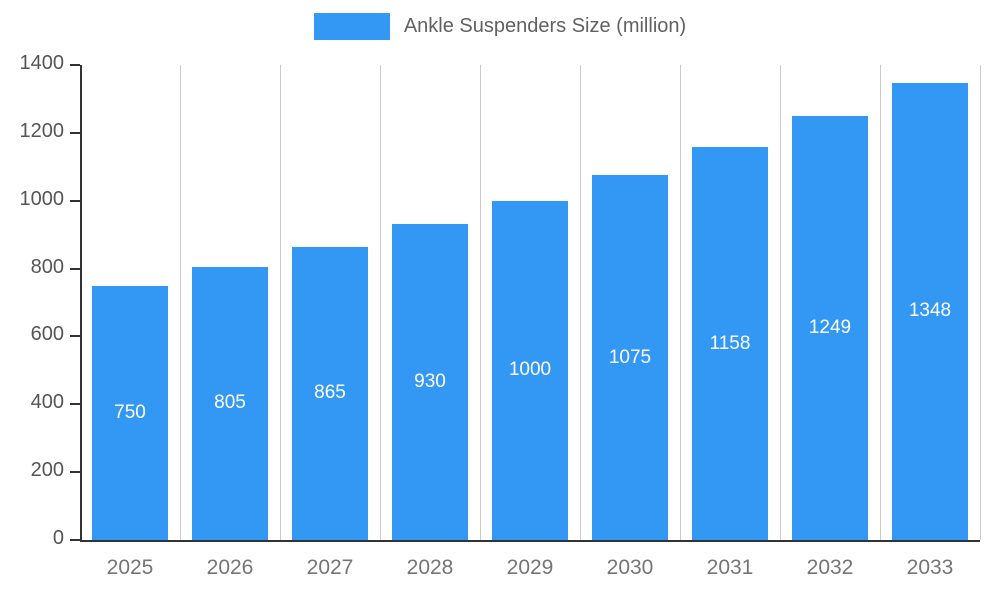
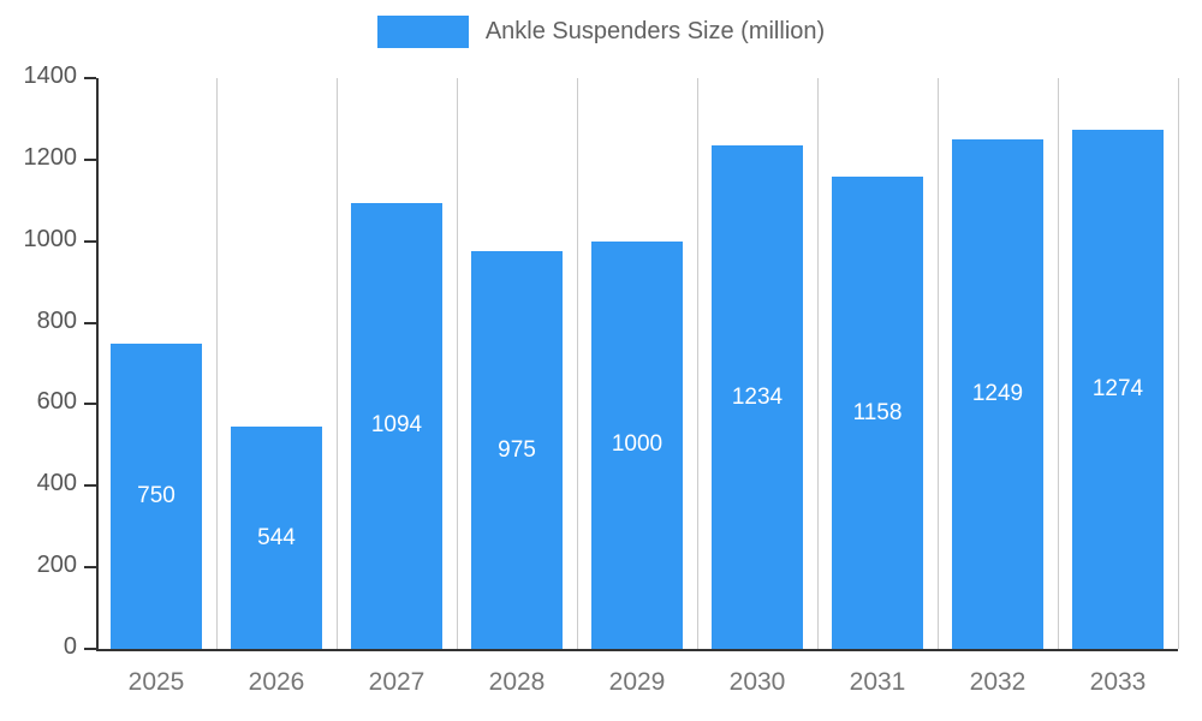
2026: 805 -> 544
2027: 865 -> 1094
2028: 930 -> 975
2030: 1075 -> 1234
2033: 1348 -> 1274
